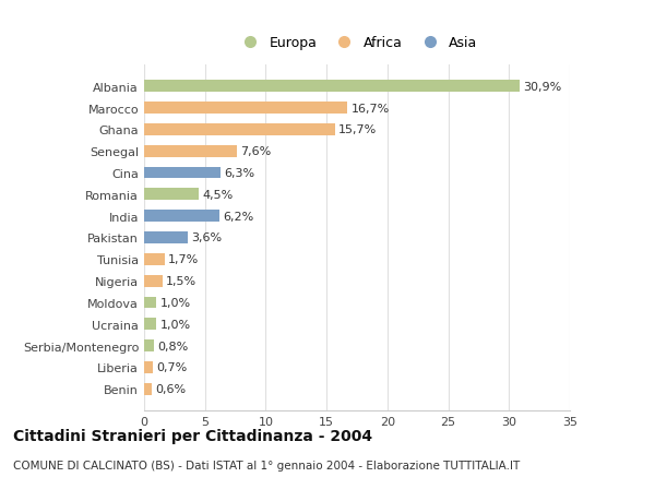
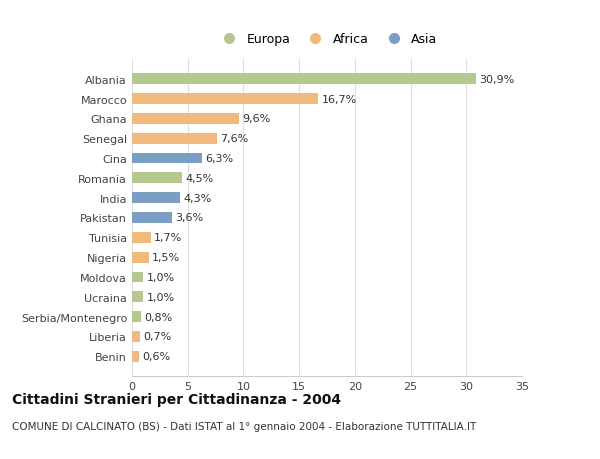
Ghana: 15,7% -> 9,6%
India: 6,2% -> 4,3%
